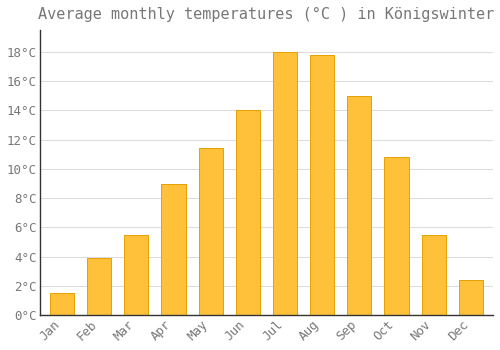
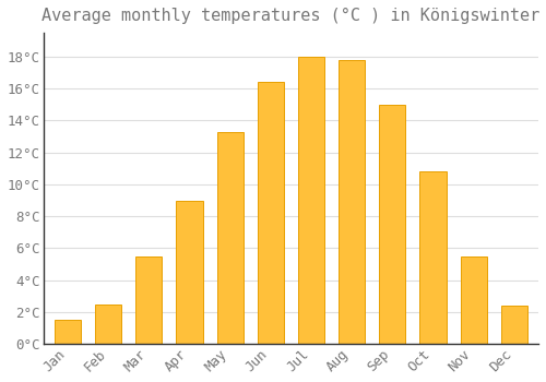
Feb: 3.9°C -> 2.5°C
May: 11.4°C -> 13.3°C
Jun: 14.0°C -> 16.4°C
